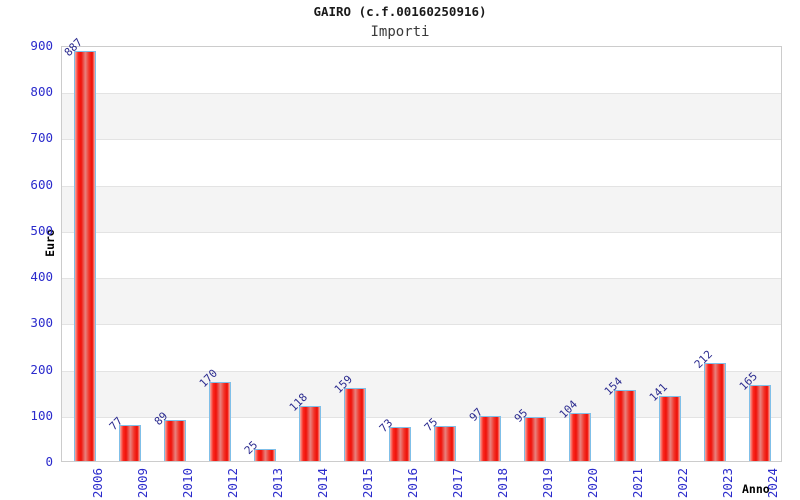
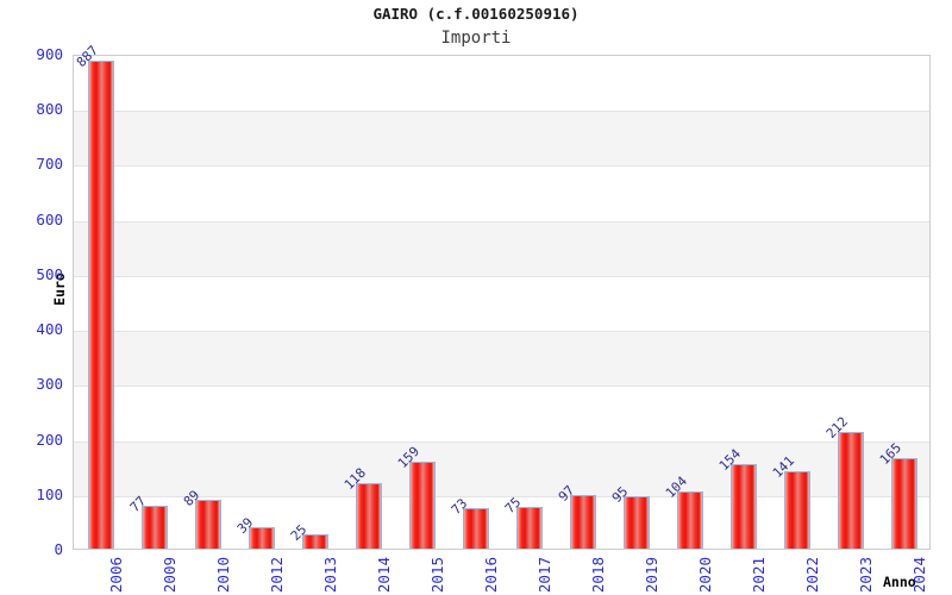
2012: 170 -> 39
